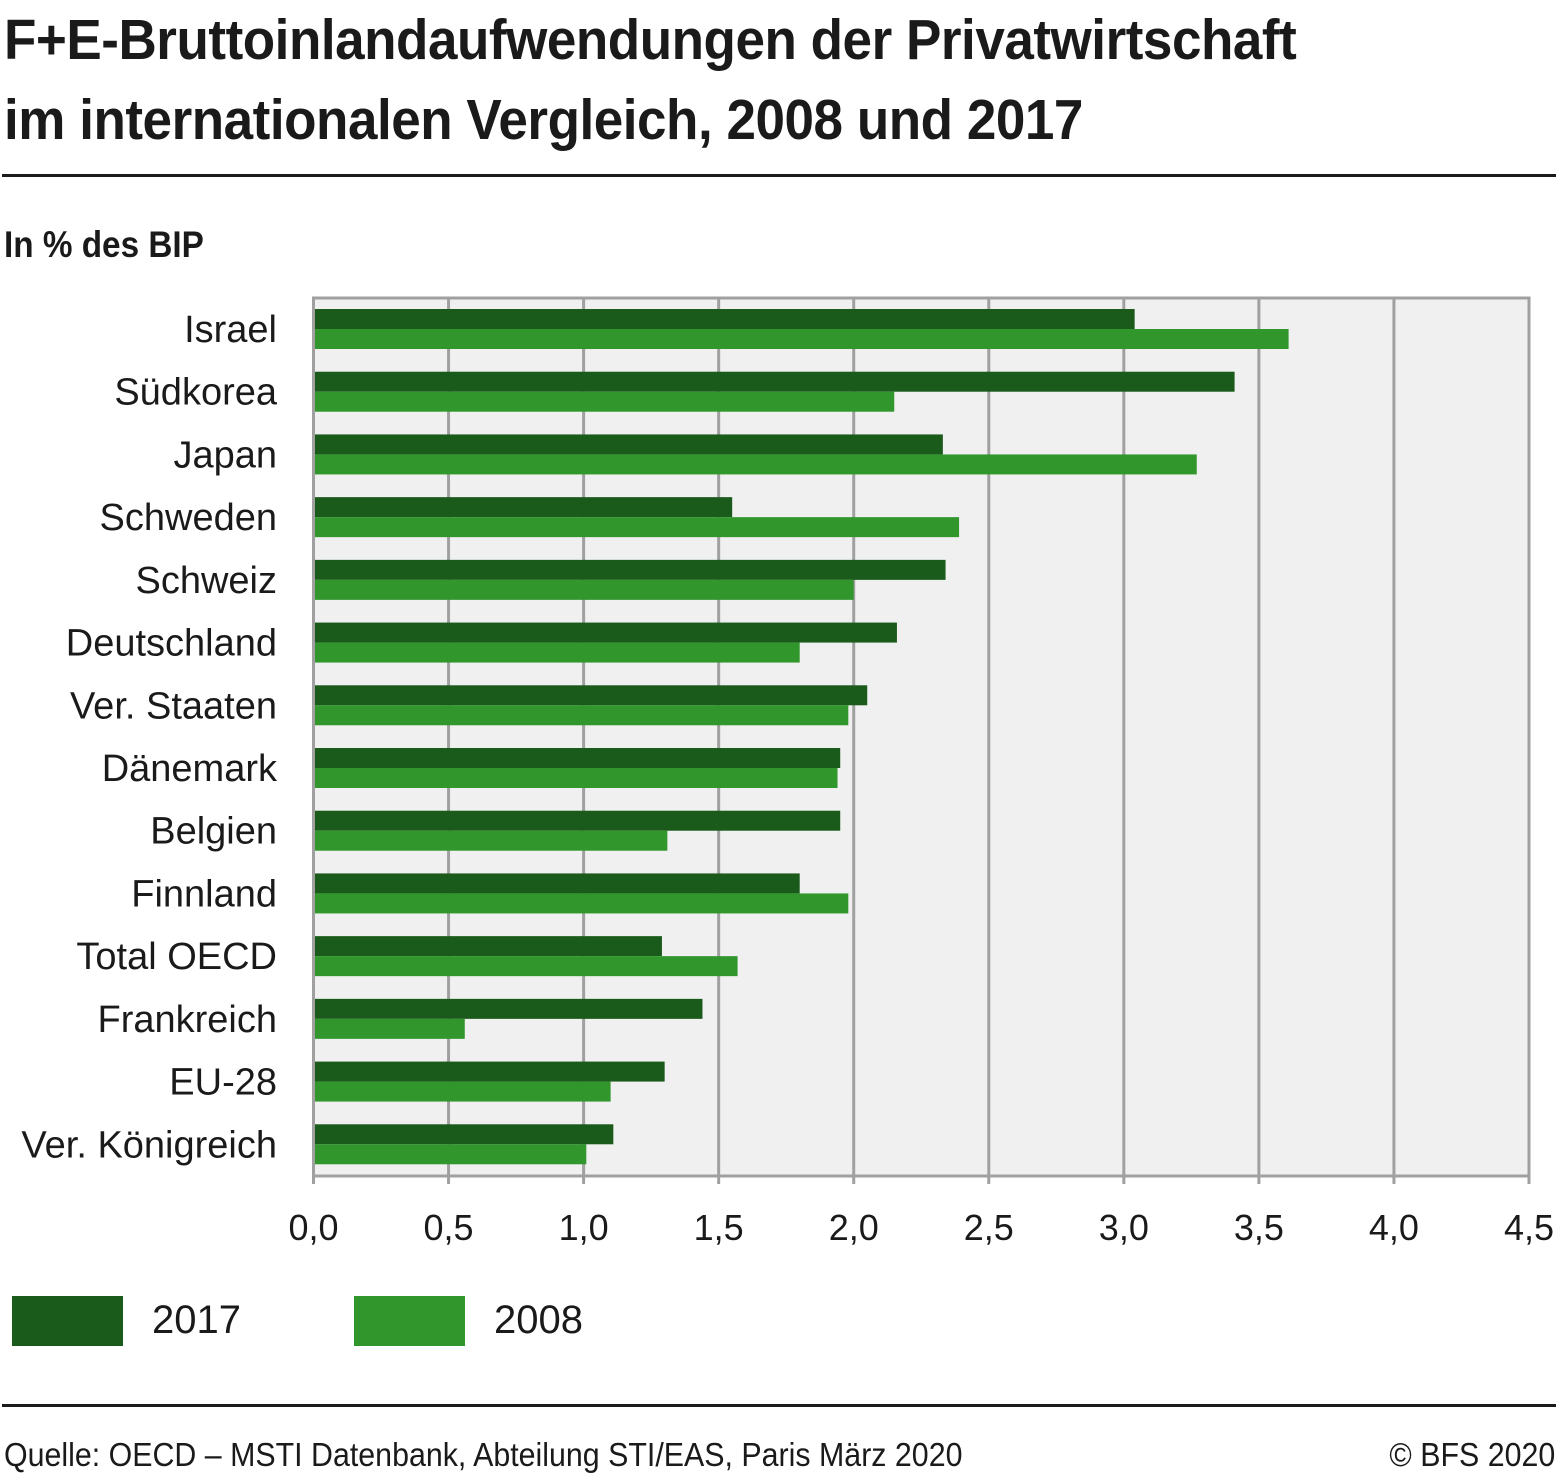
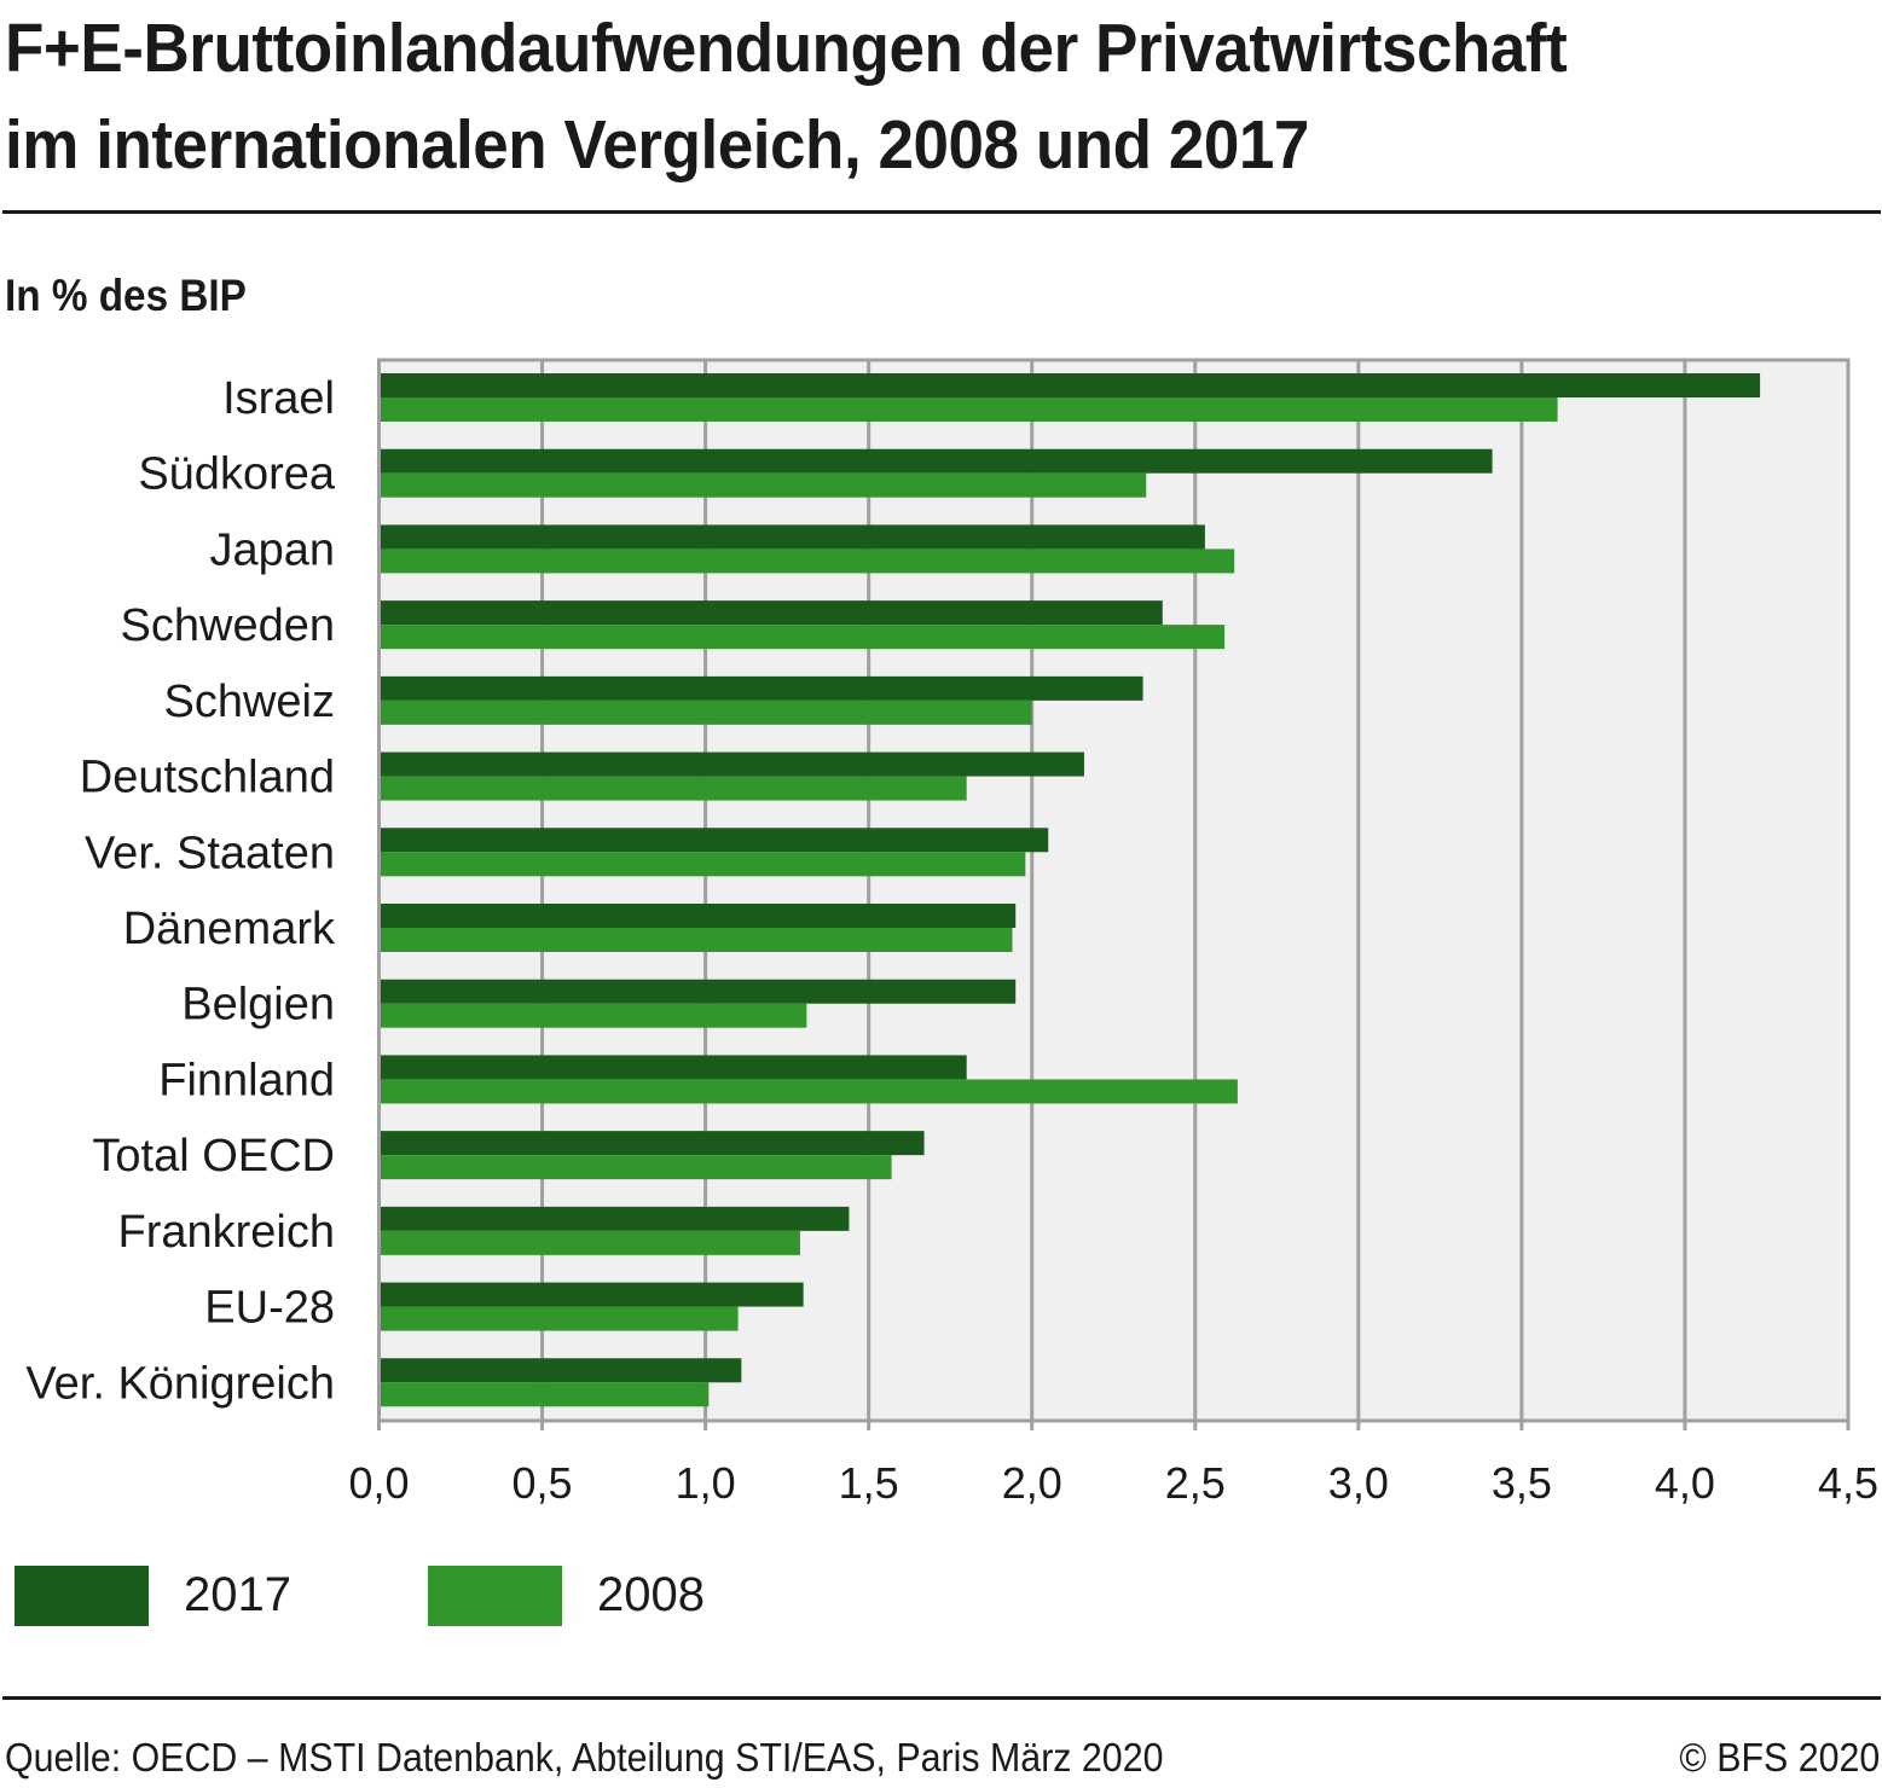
2017/Israel: 3,04 -> 4,23
2008/Südkorea: 2,15 -> 2,35
2017/Japan: 2,33 -> 2,53
2008/Japan: 3,27 -> 2,62
2017/Schweden: 1,55 -> 2,40
2008/Schweden: 2,39 -> 2,59
2008/Finnland: 1,98 -> 2,63
2017/Total OECD: 1,29 -> 1,67
2008/Frankreich: 0,56 -> 1,29
